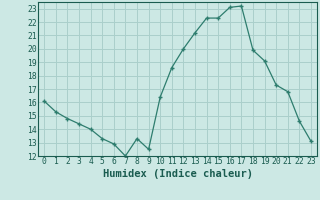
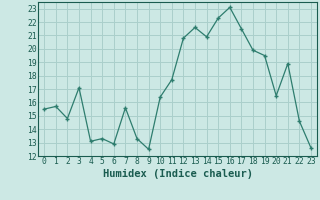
0: 16.1 -> 15.5
1: 15.3 -> 15.7
3: 14.4 -> 17.1
4: 14.0 -> 13.1
7: 12.0 -> 15.6
11: 18.6 -> 17.7
12: 20.0 -> 20.8
13: 21.2 -> 21.6
14: 22.3 -> 20.9
17: 23.2 -> 21.5
19: 19.1 -> 19.5
20: 17.3 -> 16.5
21: 16.8 -> 18.9
23: 13.1 -> 12.6
